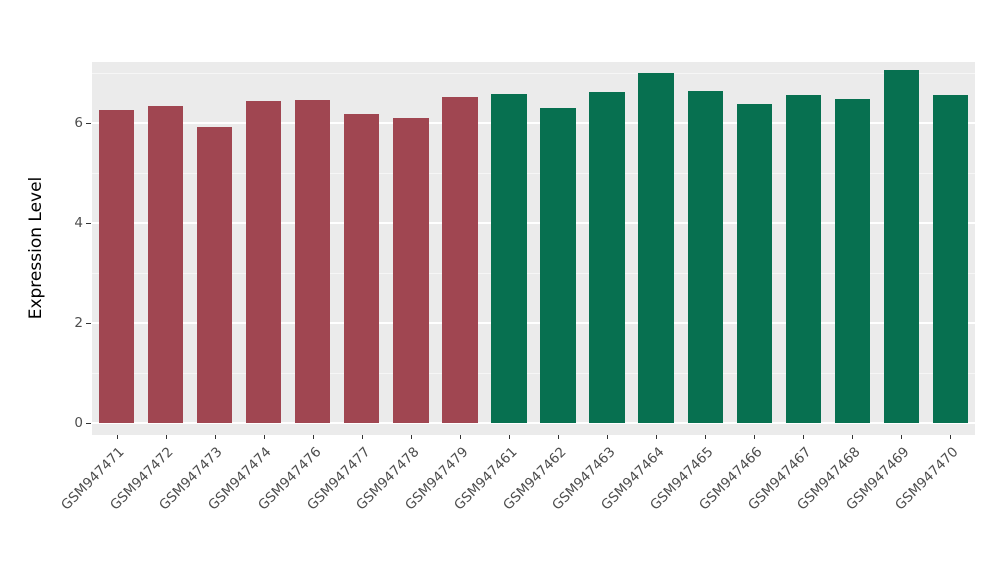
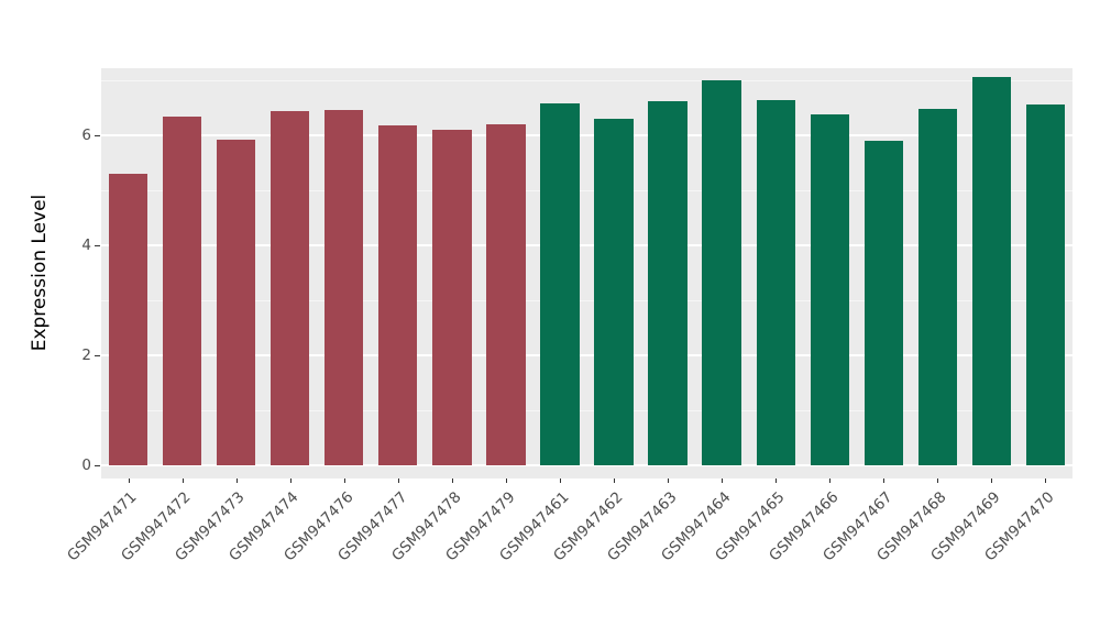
GSM947471: 6.3 -> 5.3
GSM947479: 6.5 -> 6.2
GSM947467: 6.6 -> 5.9
